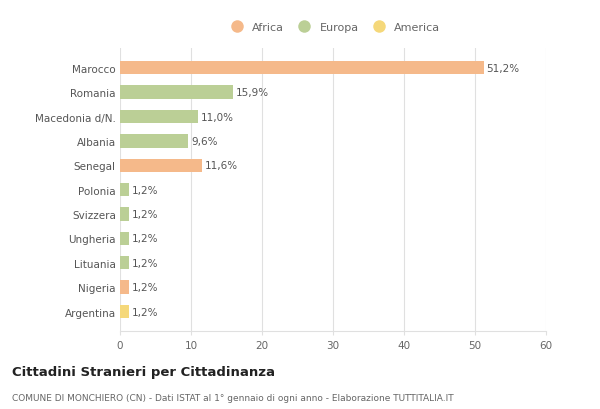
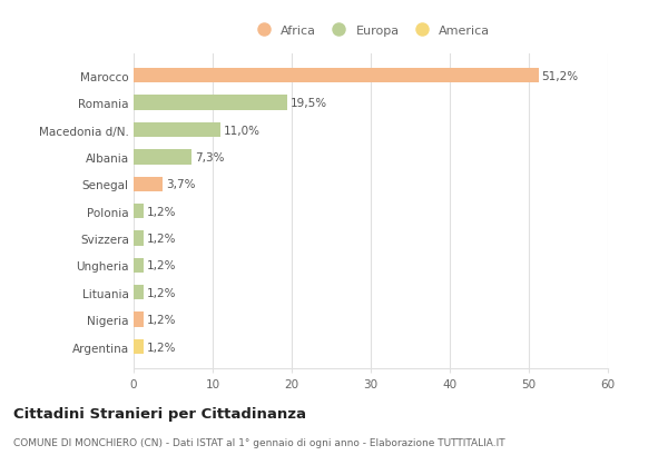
Romania: 15,9% -> 19,5%
Albania: 9,6% -> 7,3%
Senegal: 11,6% -> 3,7%
